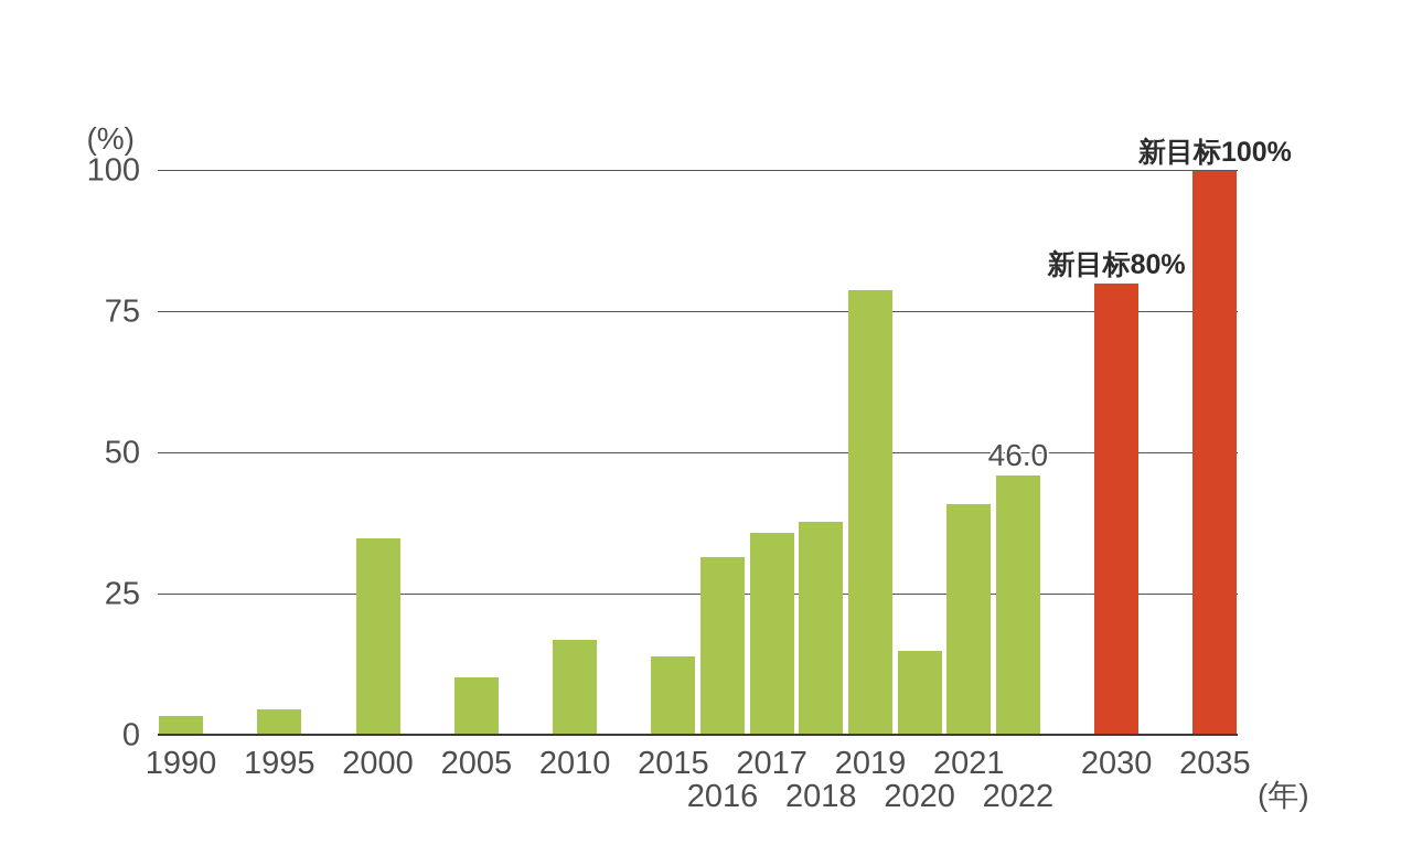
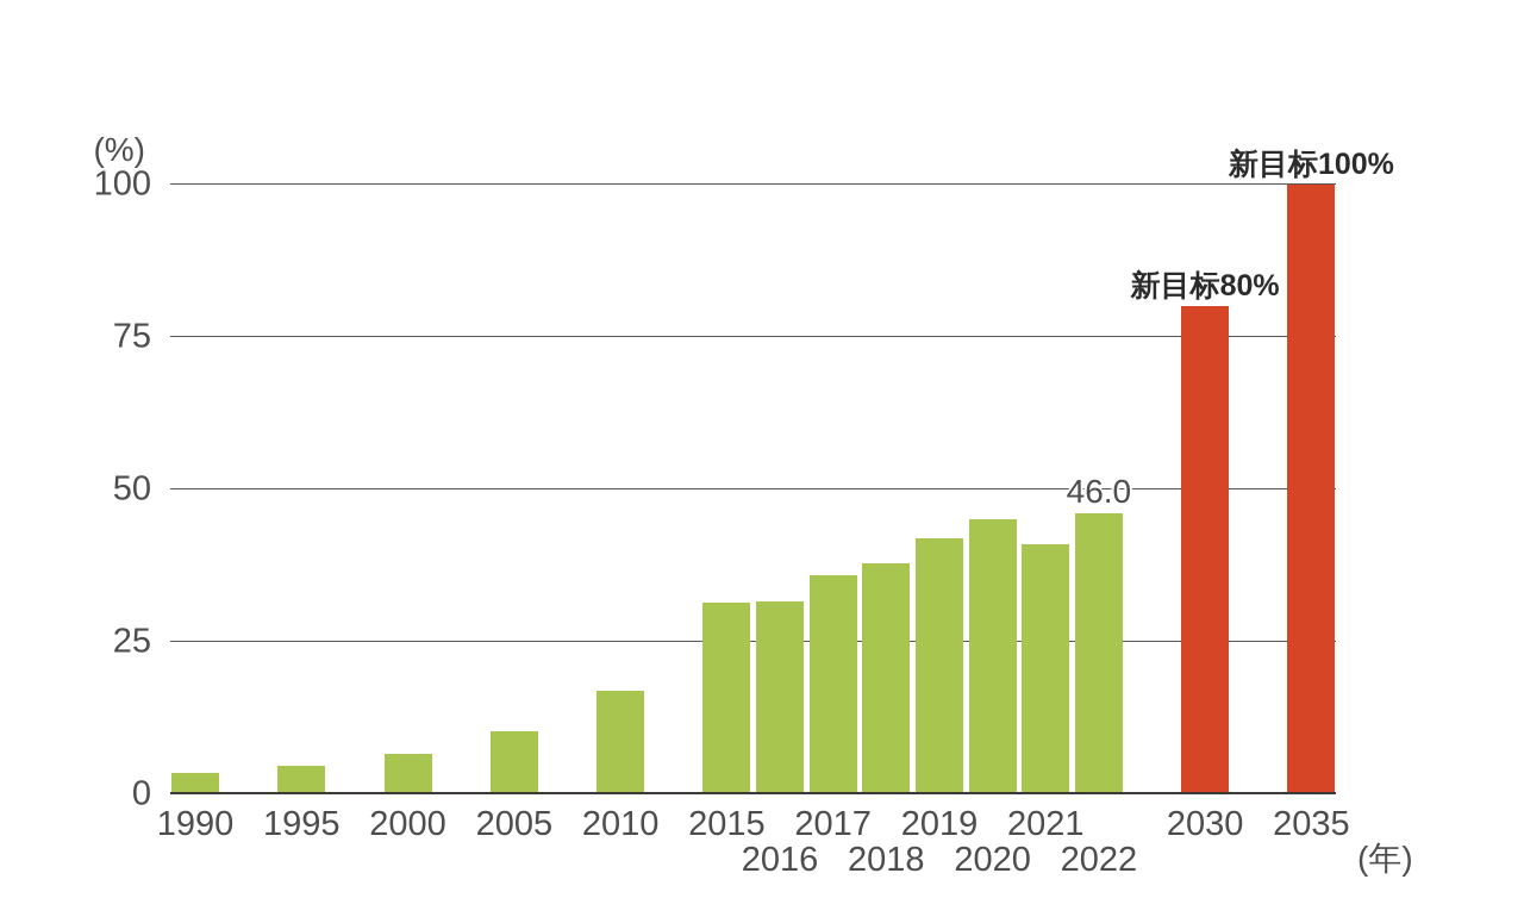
2000: 35 -> 7
2015: 14 -> 32
2019: 79 -> 42
2020: 15 -> 45
